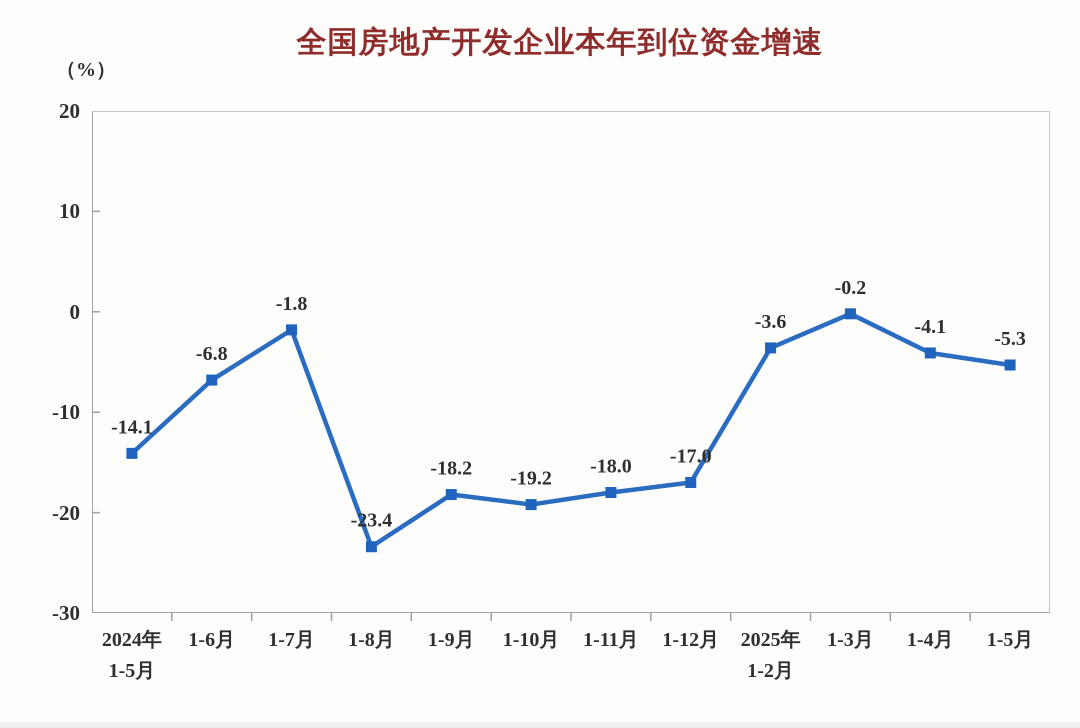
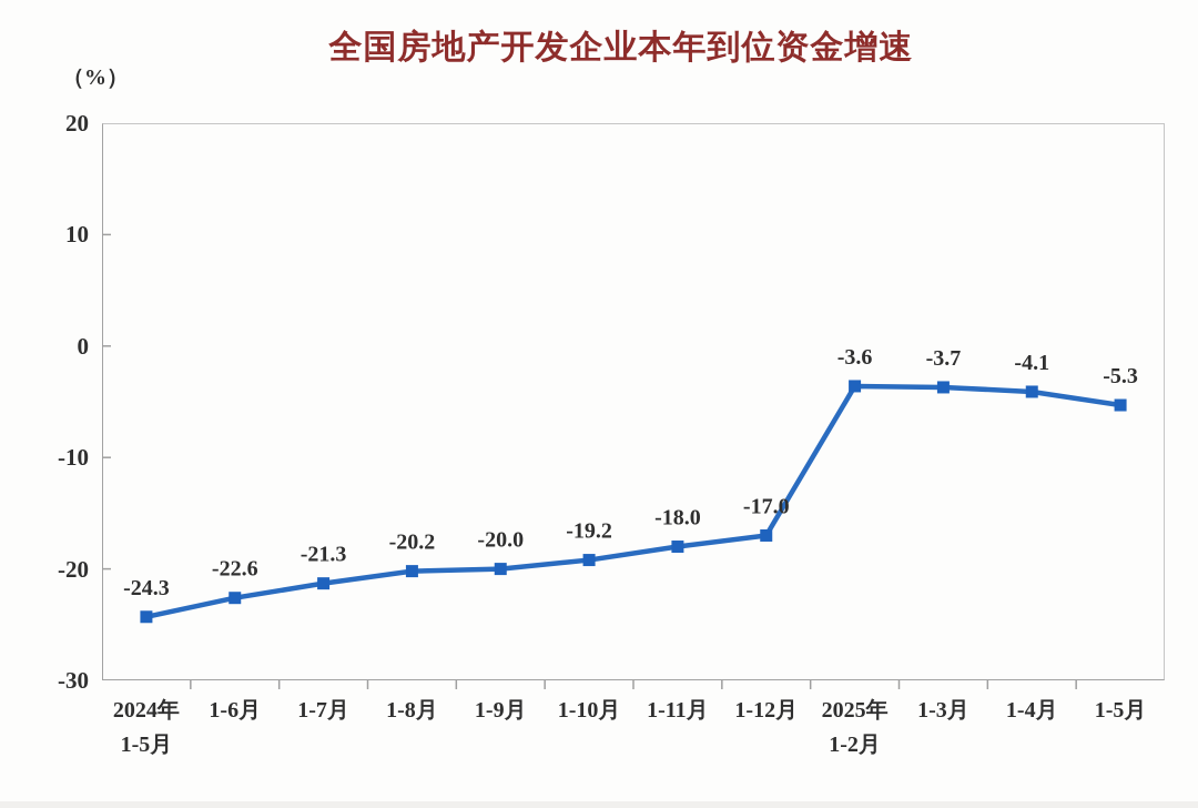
2024年 1-5月: -14.1 -> -24.3
1-6月: -6.8 -> -22.6
1-7月: -1.8 -> -21.3
1-8月: -23.4 -> -20.2
1-9月: -18.2 -> -20.0
1-3月: -0.2 -> -3.7
